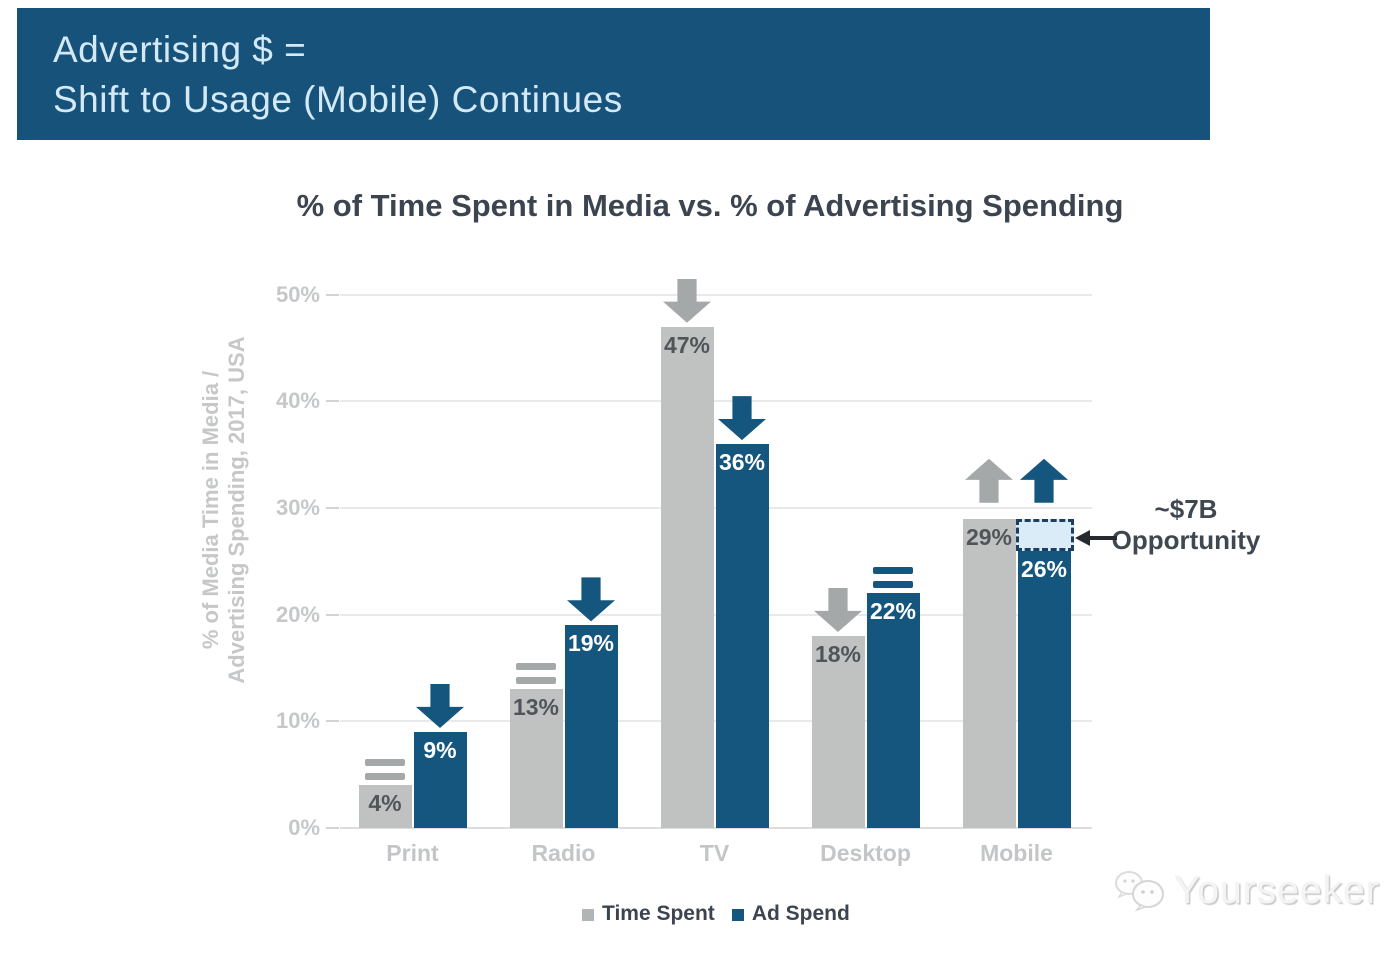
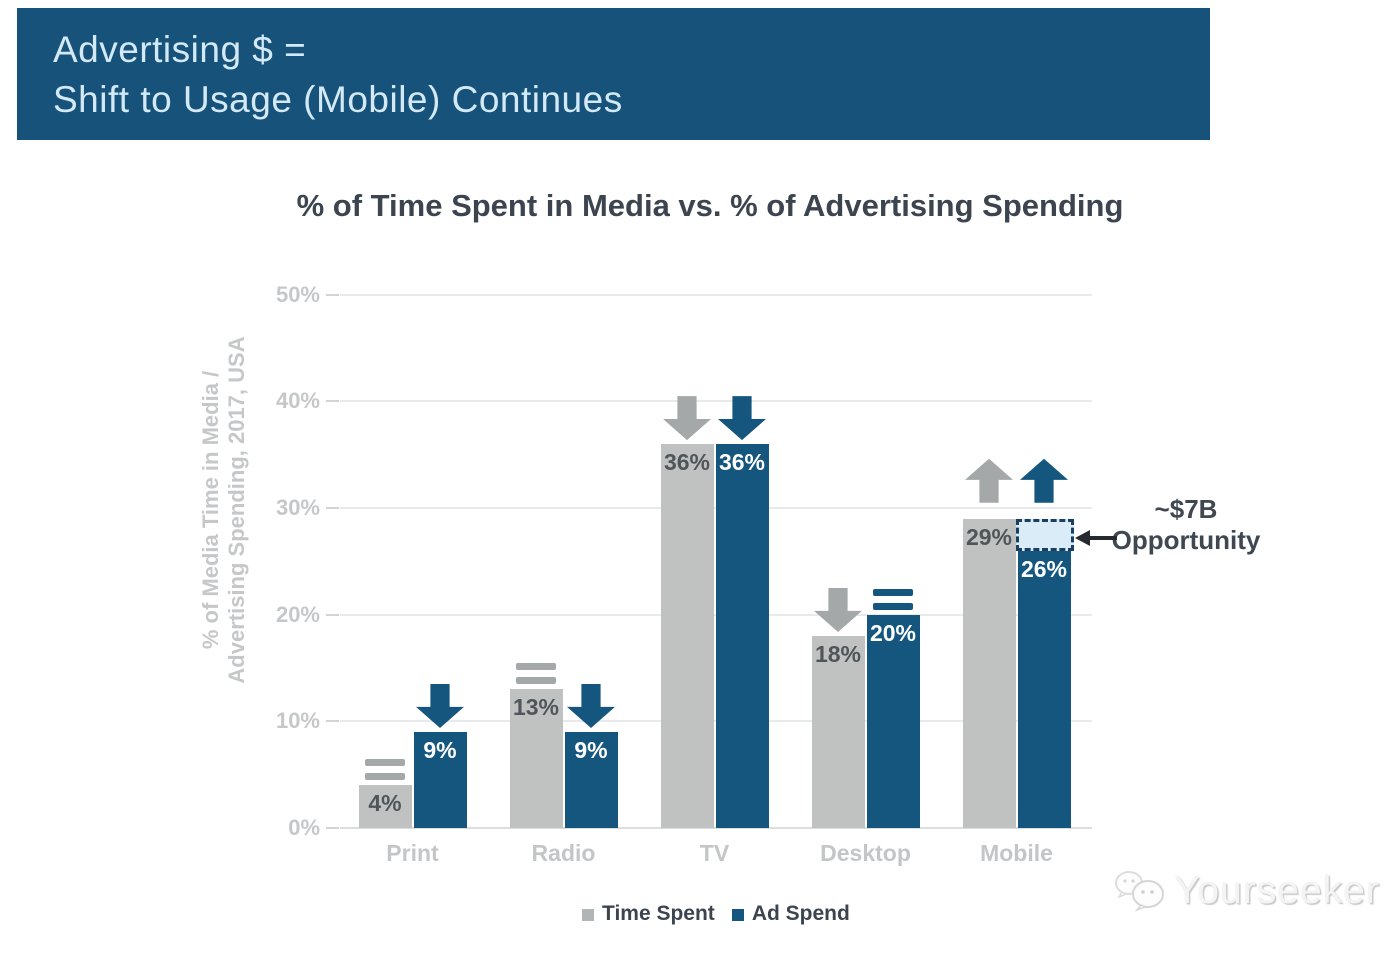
Ad Spend/Radio: 19% -> 9%
Time Spent/TV: 47% -> 36%
Ad Spend/Desktop: 22% -> 20%
